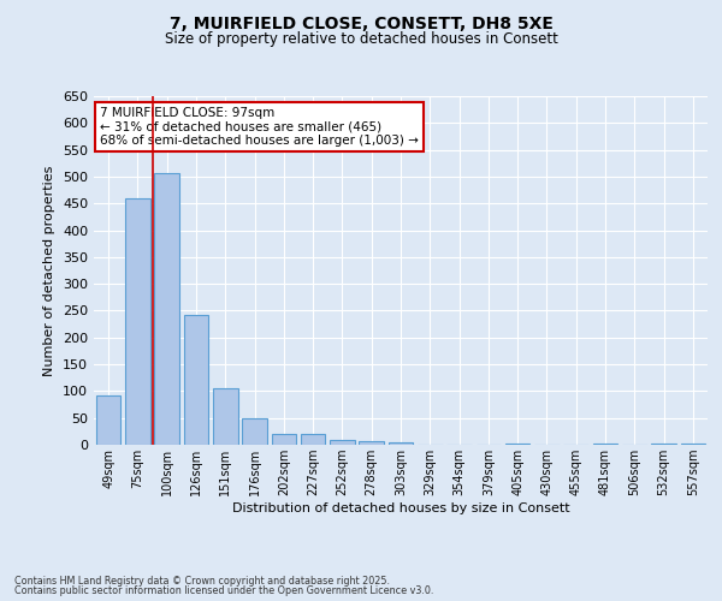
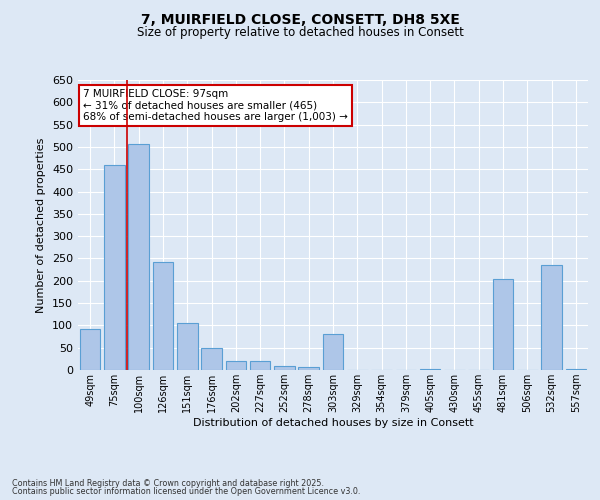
303sqm: 4 -> 80
481sqm: 3 -> 205
532sqm: 3 -> 235
